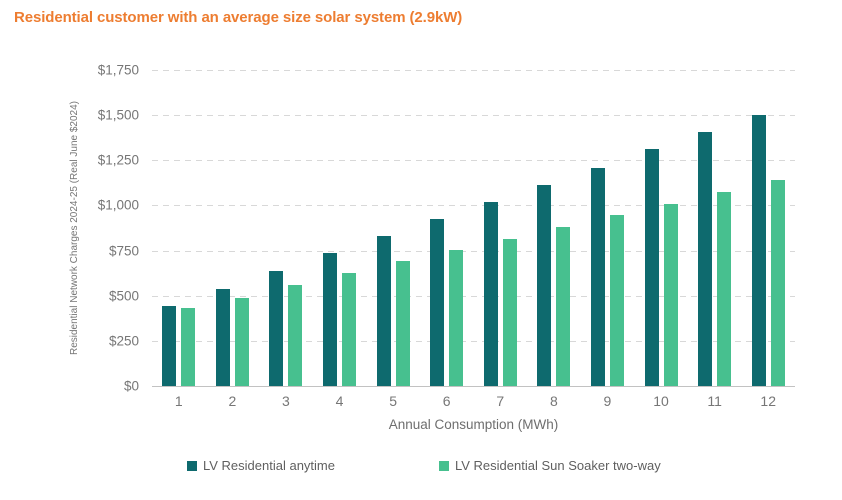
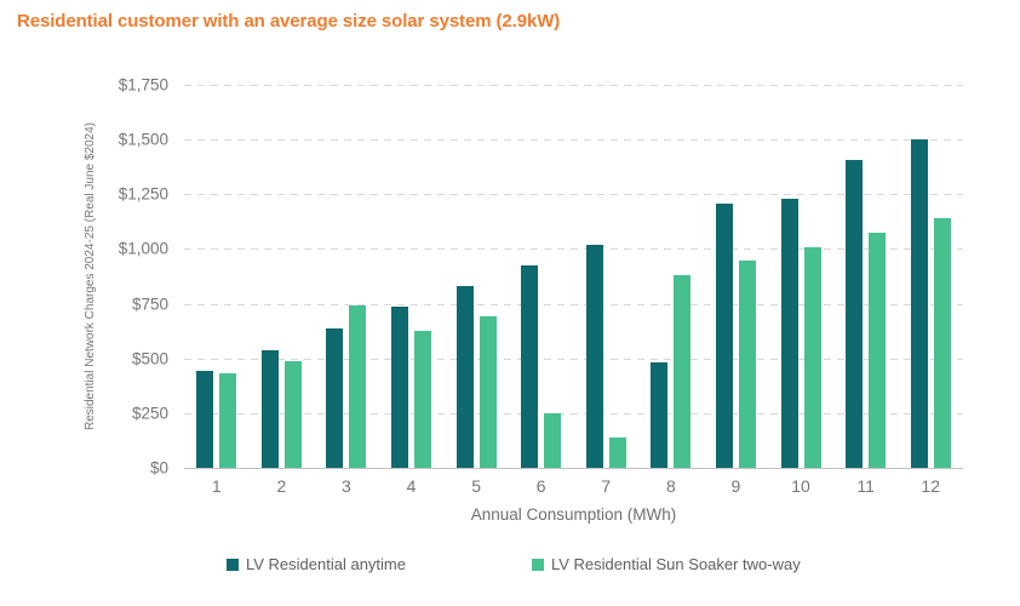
LV Residential Sun Soaker two-way/3: $560 -> $740
LV Residential Sun Soaker two-way/6: $760 -> $250
LV Residential Sun Soaker two-way/7: $820 -> $140
LV Residential anytime/8: $1120 -> $480
LV Residential anytime/10: $1310 -> $1230
